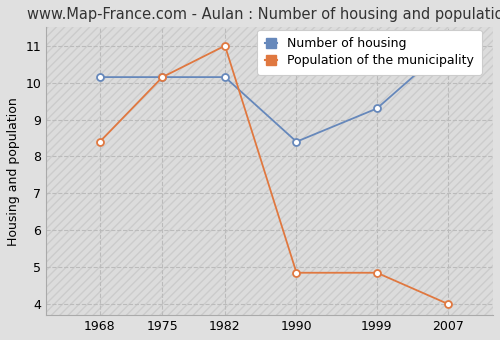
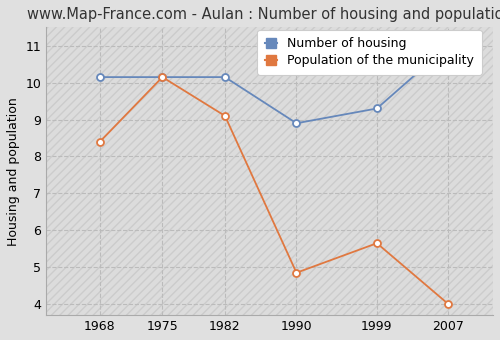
Population of the municipality/1982: 11.00 -> 9.10
Number of housing/1990: 8.40 -> 8.90
Population of the municipality/1999: 4.85 -> 5.65
